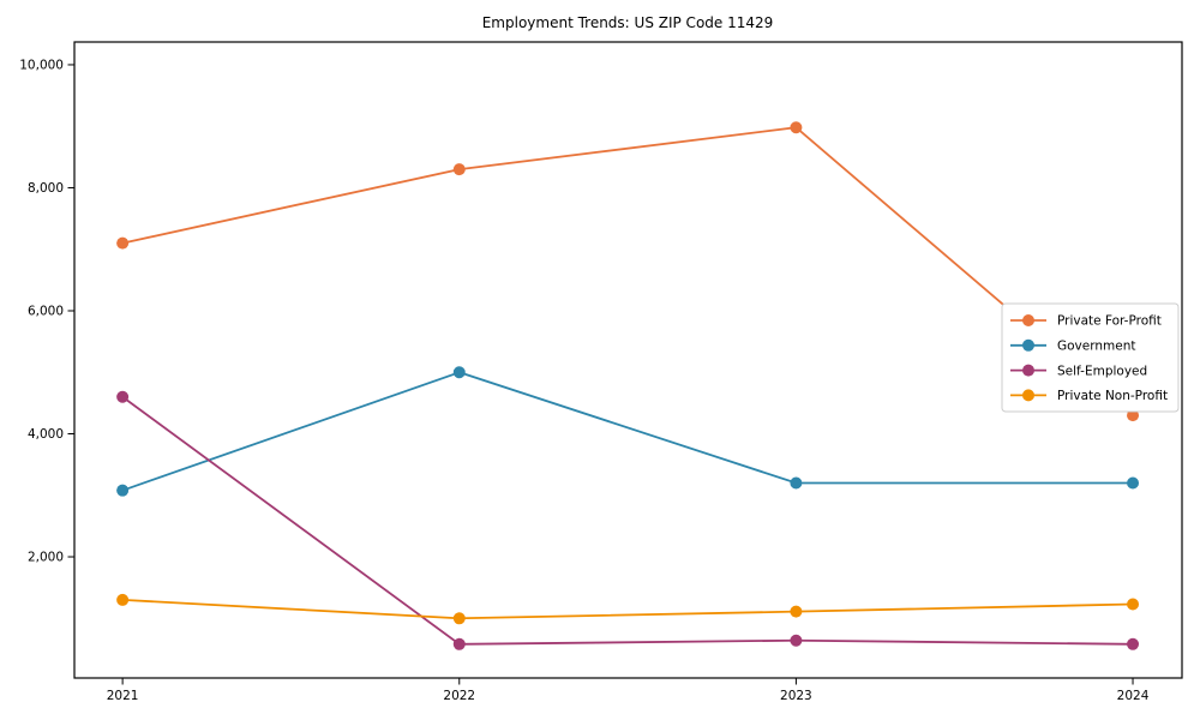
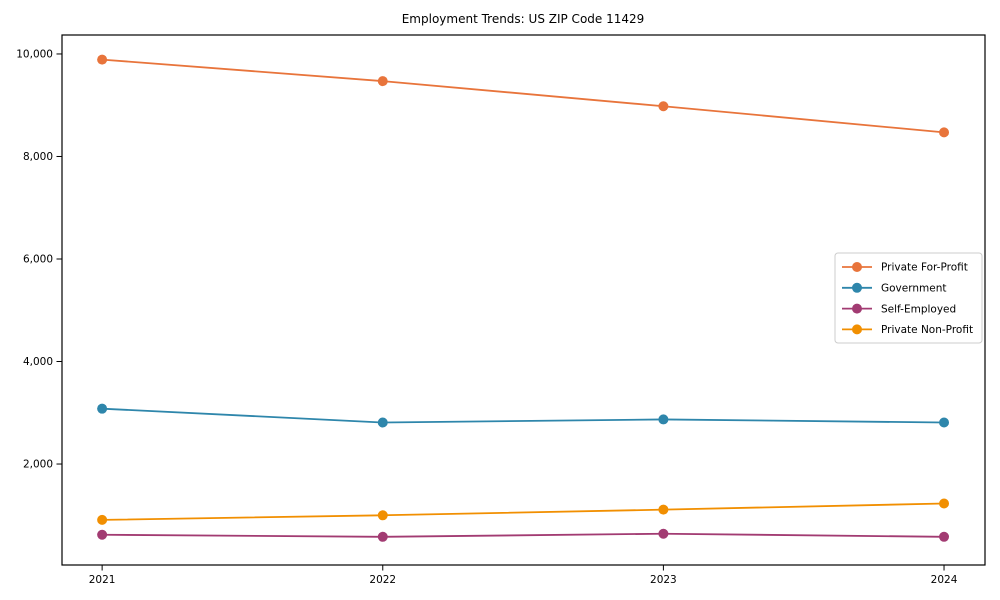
Private For-Profit/2021: 7100 -> 9900
Self-Employed/2021: 4600 -> 600
Private Non-Profit/2021: 1300 -> 900
Private For-Profit/2022: 8300 -> 9500
Government/2022: 5000 -> 2800
Government/2023: 3200 -> 2900
Private For-Profit/2024: 4300 -> 8500
Government/2024: 3200 -> 2800
